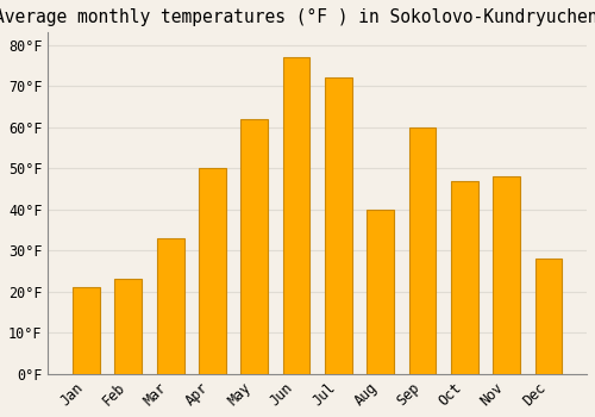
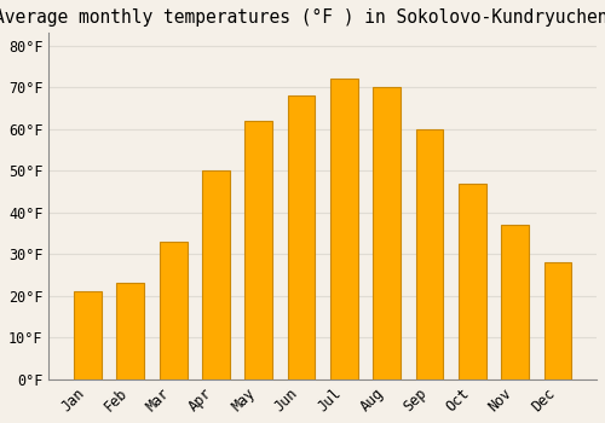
Jun: 77°F -> 68°F
Aug: 40°F -> 70°F
Nov: 48°F -> 37°F
